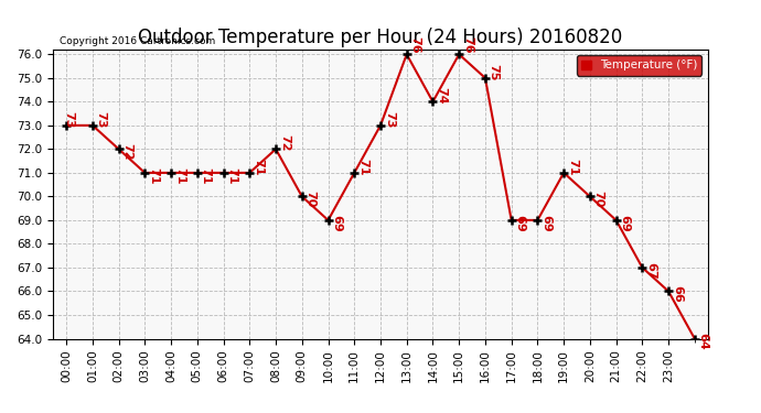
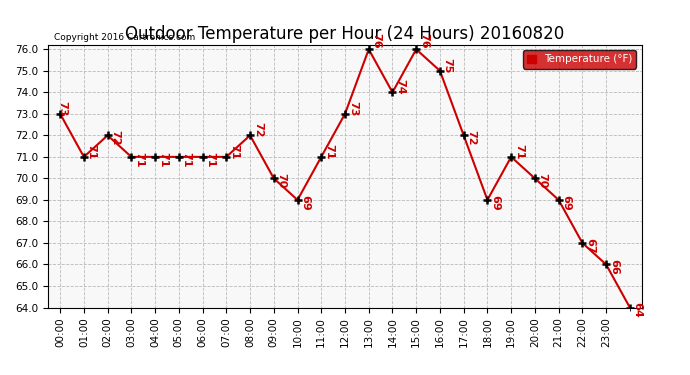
01:00: 73 -> 71
17:00: 69 -> 72
